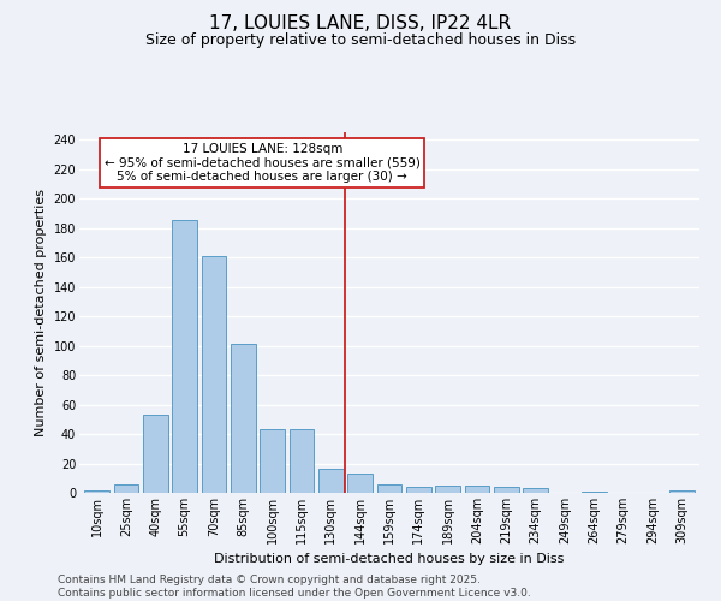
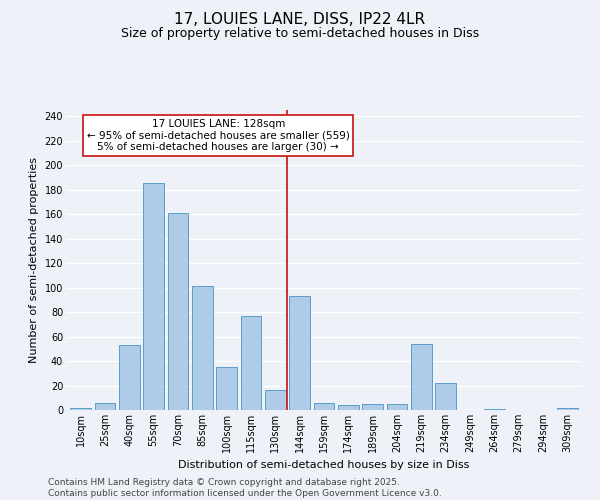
100sqm: 43 -> 35
115sqm: 43 -> 77
144sqm: 13 -> 93
219sqm: 4 -> 54
234sqm: 3 -> 22
